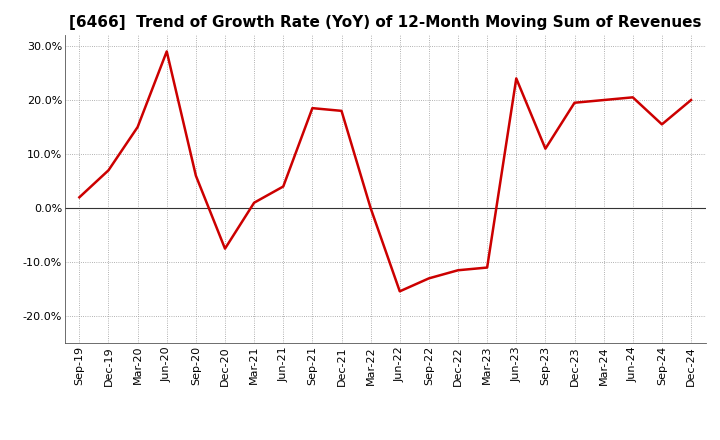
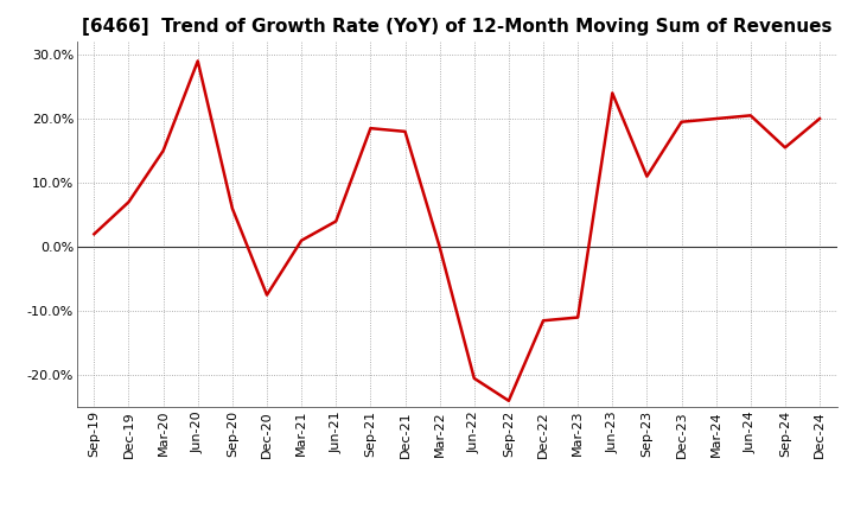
Jun-22: -15.4% -> -20.5%
Sep-22: -13.0% -> -24.0%
